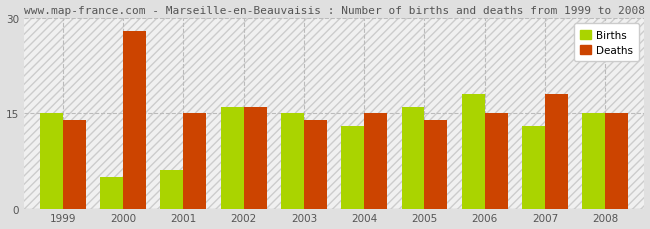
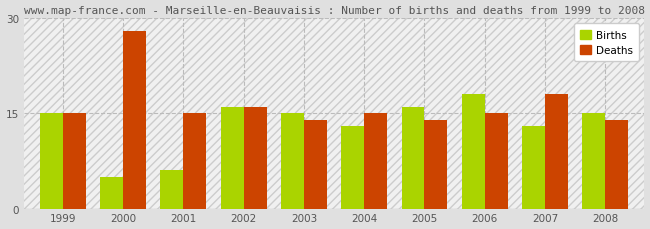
Deaths/1999: 14 -> 15
Deaths/2008: 15 -> 14
